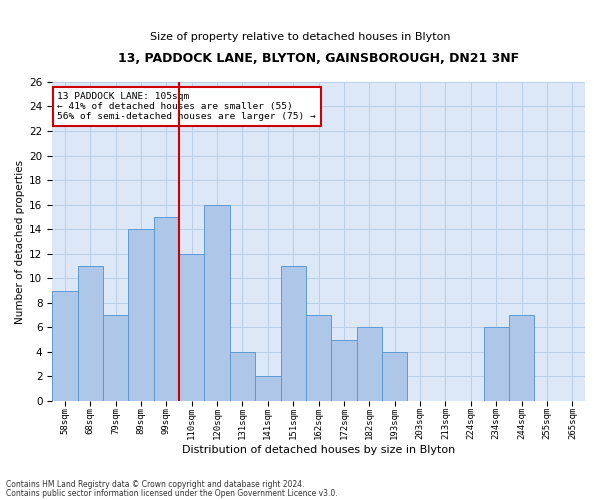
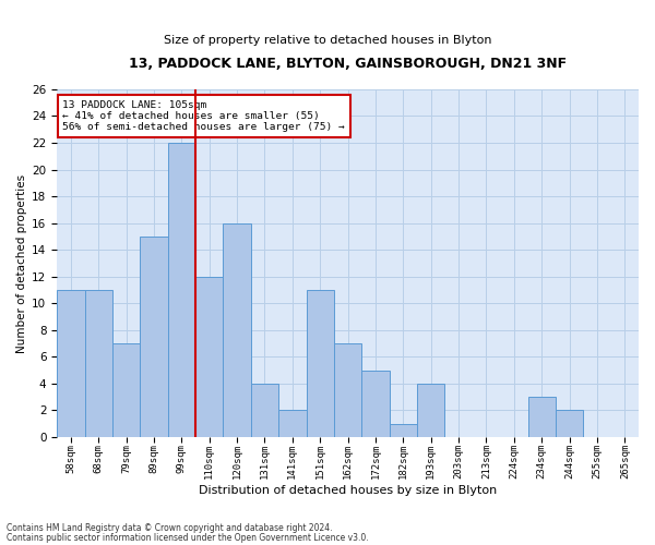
58sqm: 9 -> 11
89sqm: 14 -> 15
99sqm: 15 -> 22
182sqm: 6 -> 1
234sqm: 6 -> 3
244sqm: 7 -> 2
